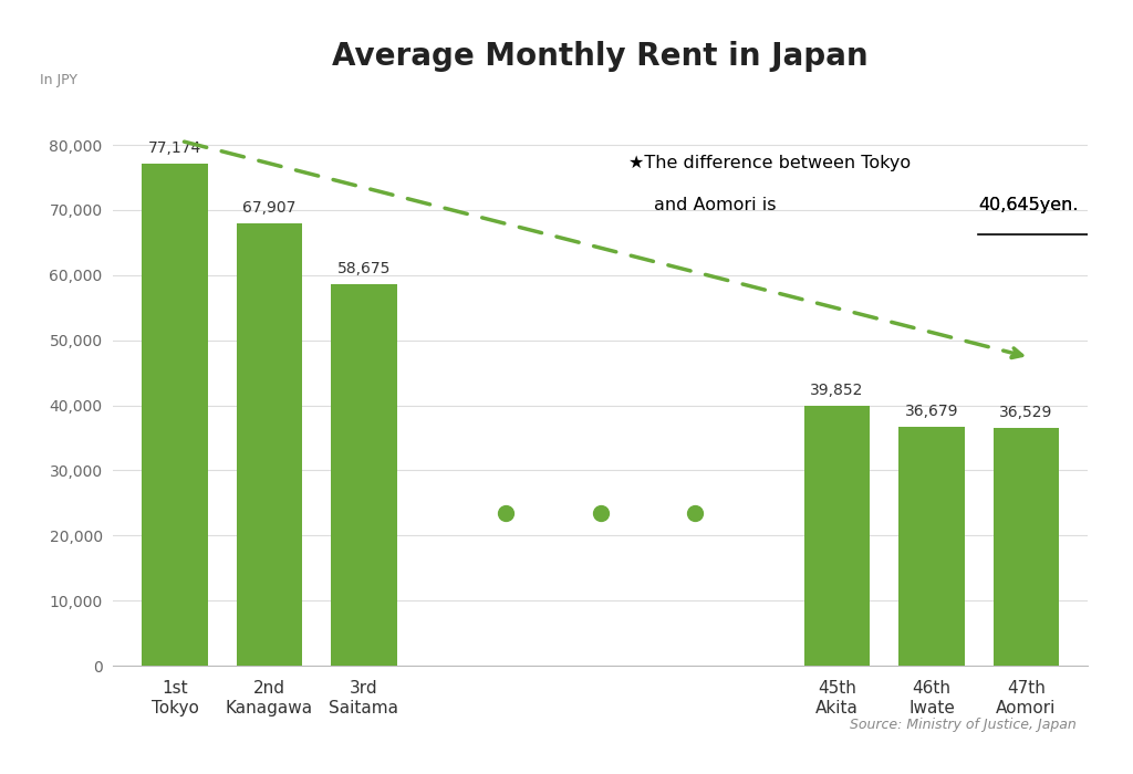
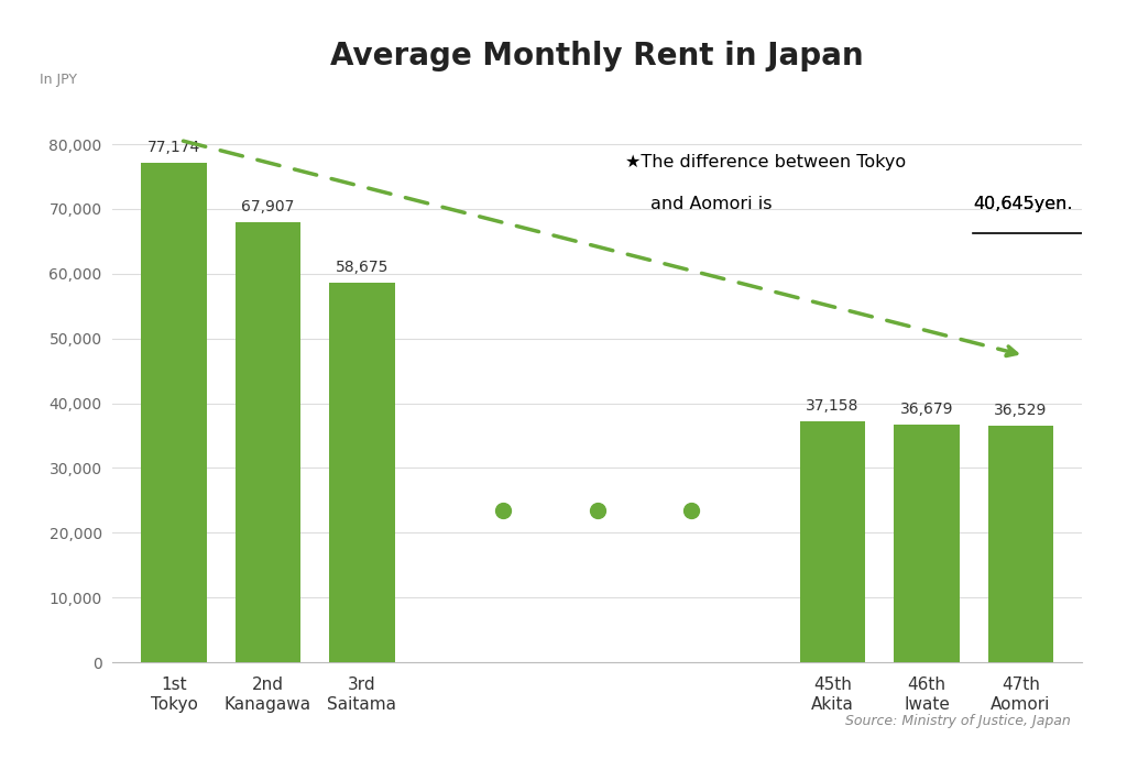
45th Akita: 39,852 -> 37,158
